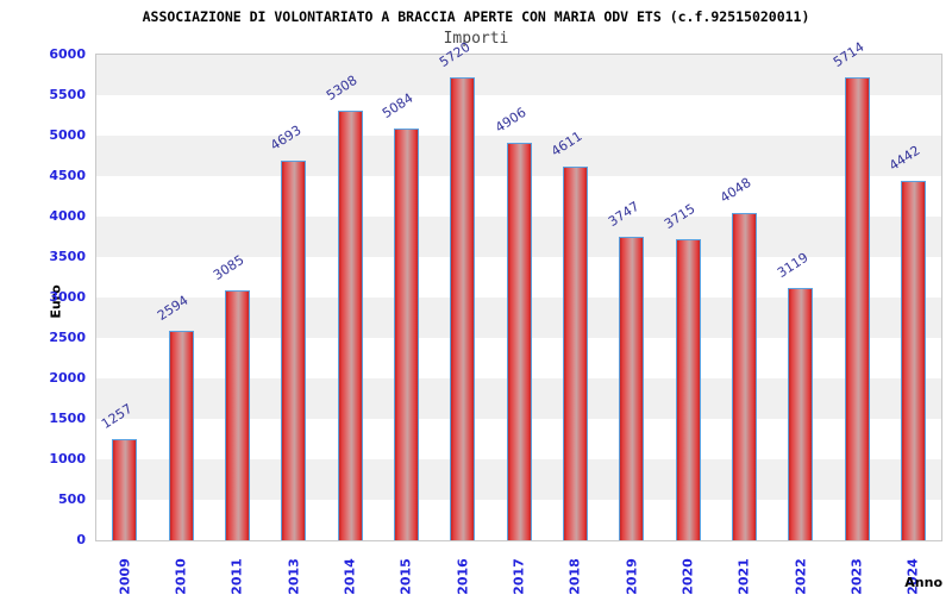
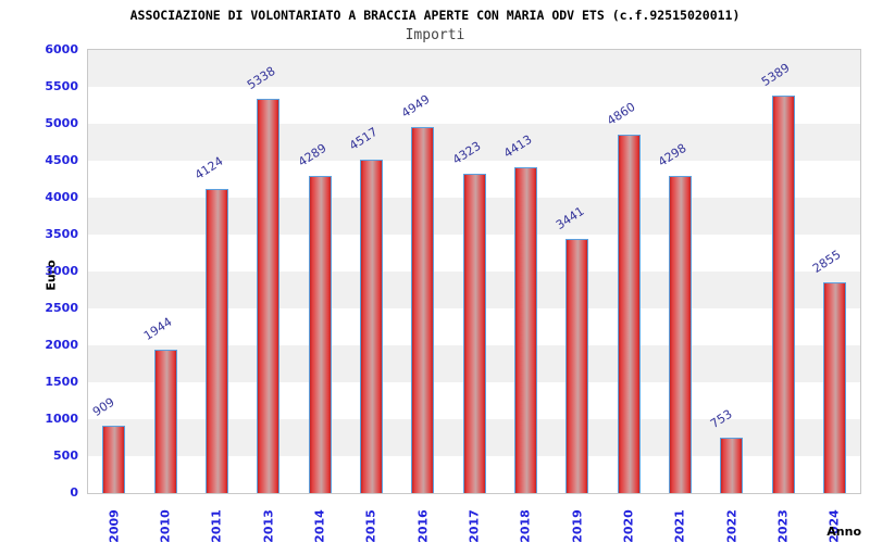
2009: 1257 -> 909
2010: 2594 -> 1944
2011: 3085 -> 4124
2013: 4693 -> 5338
2014: 5308 -> 4289
2015: 5084 -> 4517
2016: 5720 -> 4949
2017: 4906 -> 4323
2018: 4611 -> 4413
2019: 3747 -> 3441
2020: 3715 -> 4860
2021: 4048 -> 4298
2022: 3119 -> 753
2023: 5714 -> 5389
2024: 4442 -> 2855
